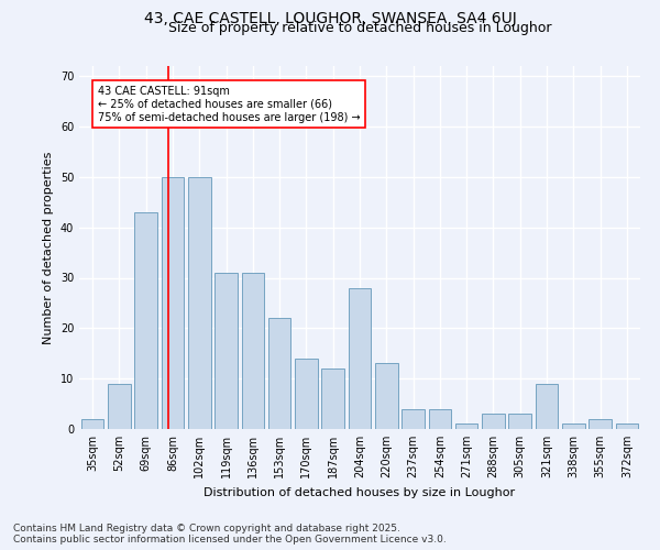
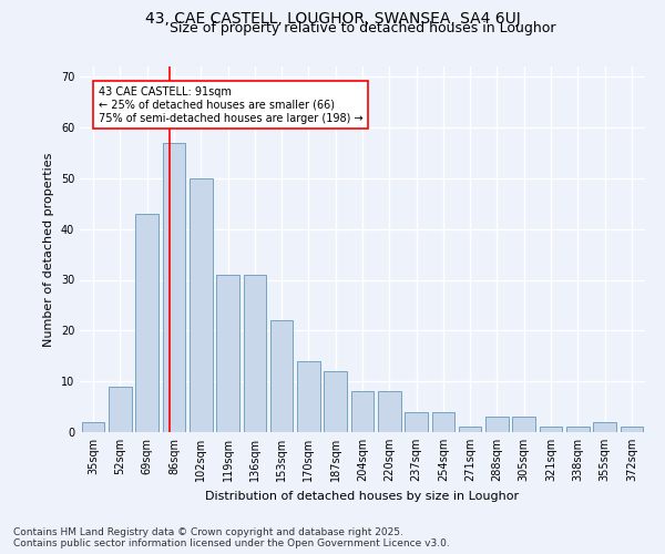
86sqm: 50 -> 57
204sqm: 28 -> 8
220sqm: 13 -> 8
321sqm: 9 -> 1
